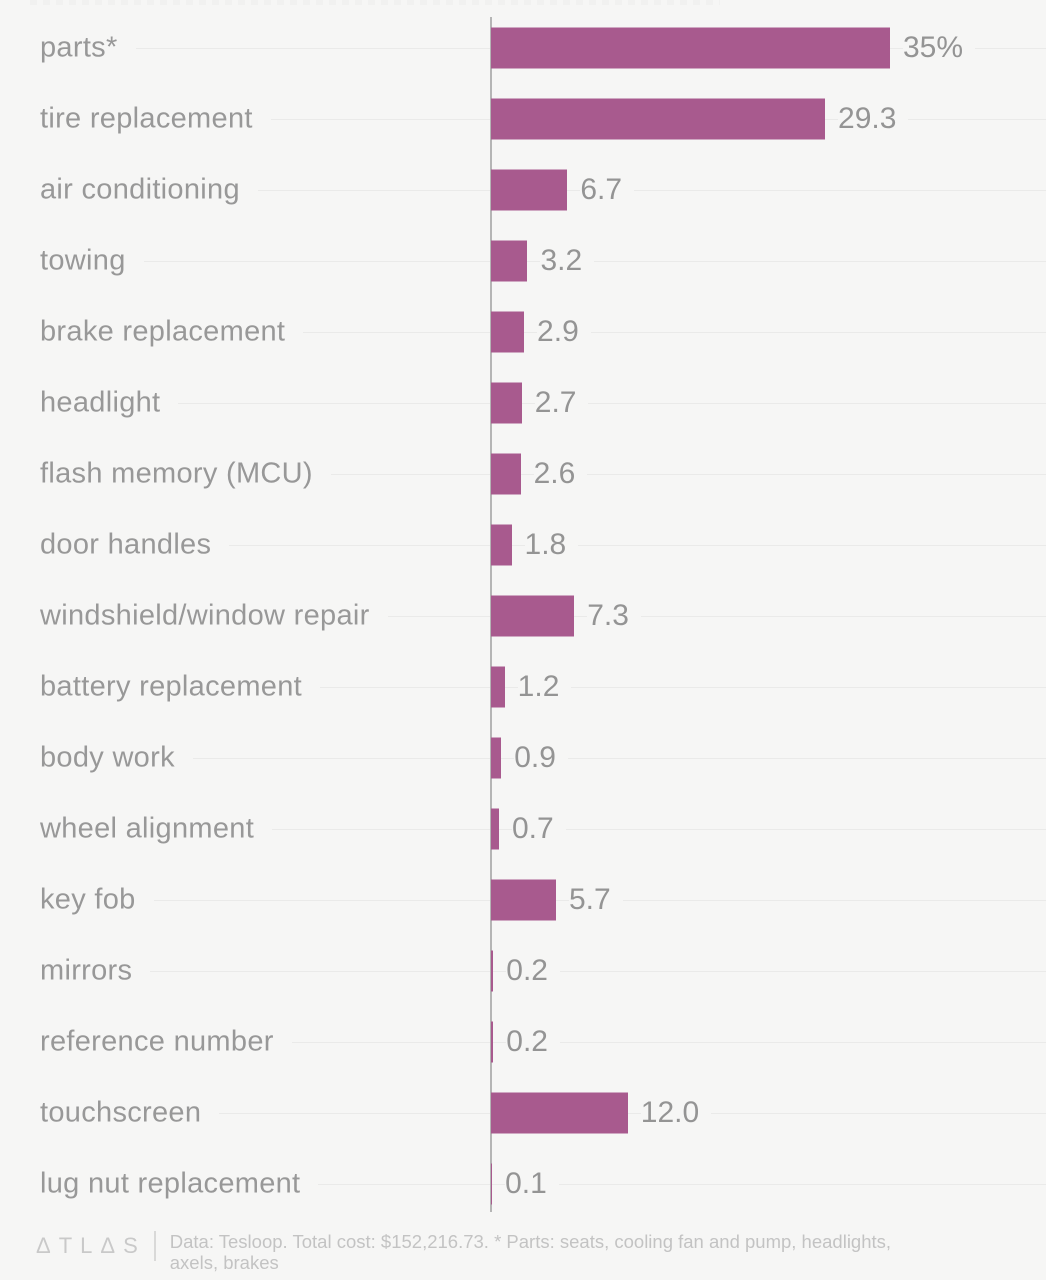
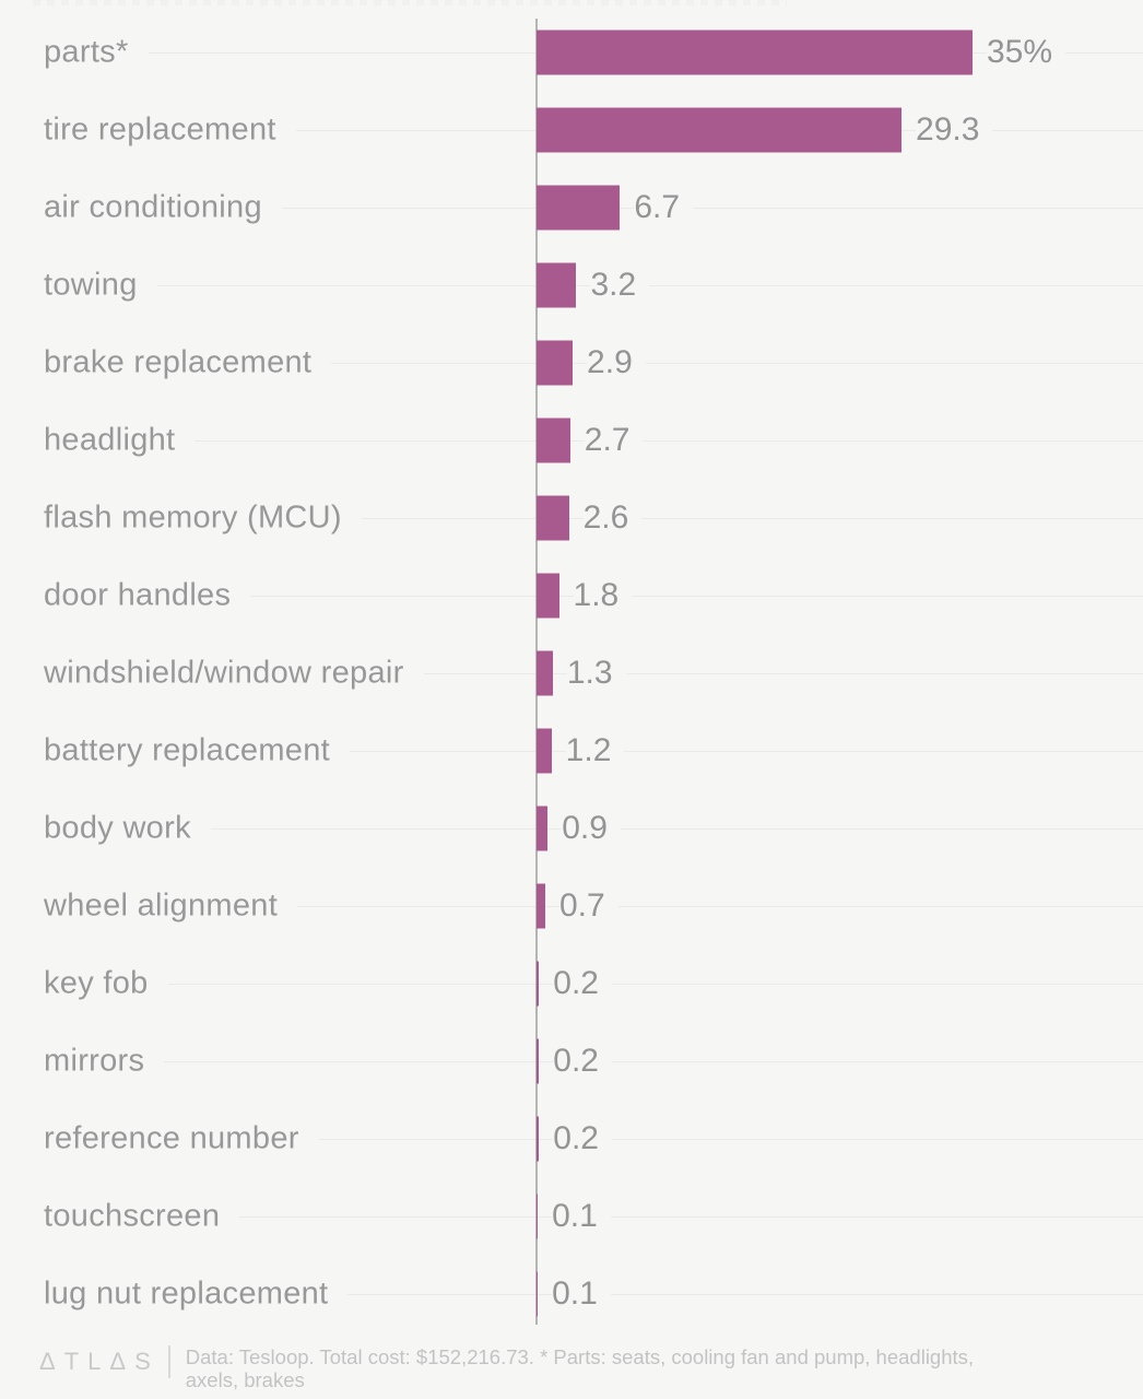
windshield/window repair: 7.3 -> 1.3
key fob: 5.7 -> 0.2
touchscreen: 12.0 -> 0.1
